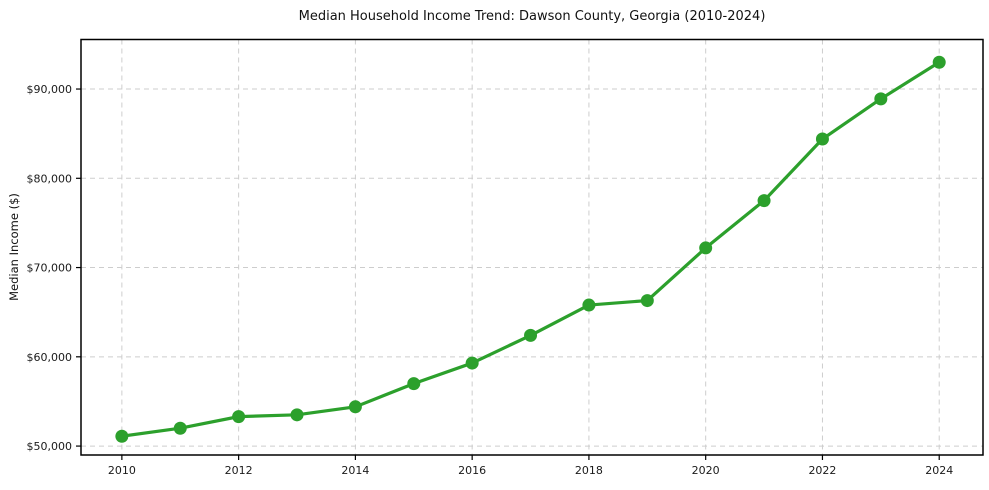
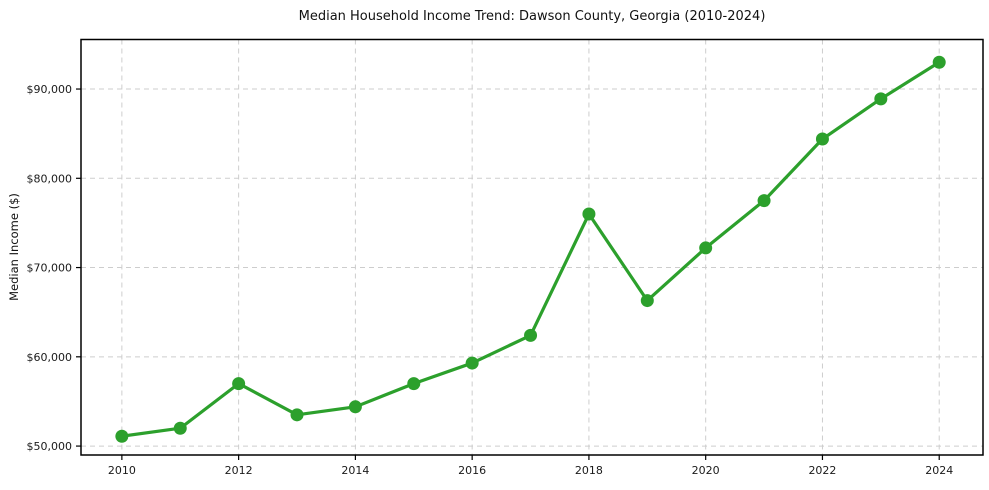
2012: $53000 -> $57000
2018: $66000 -> $76000
